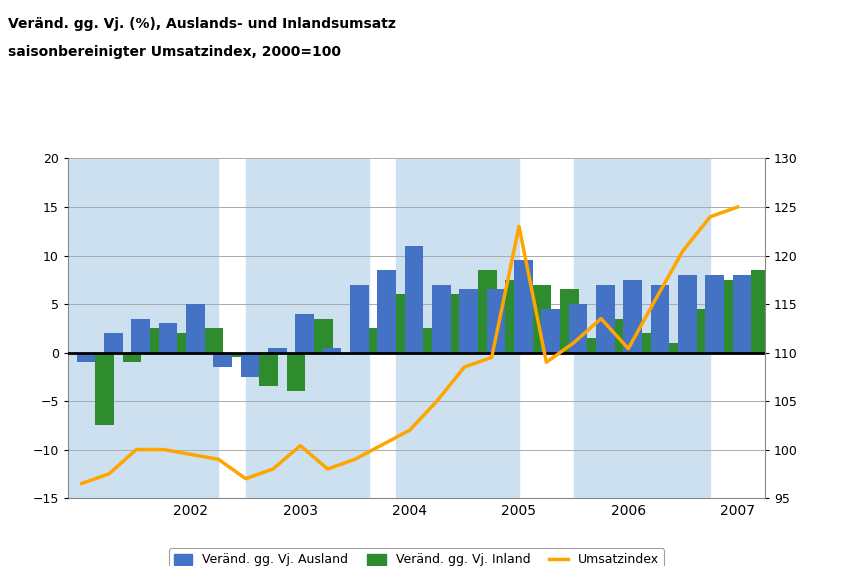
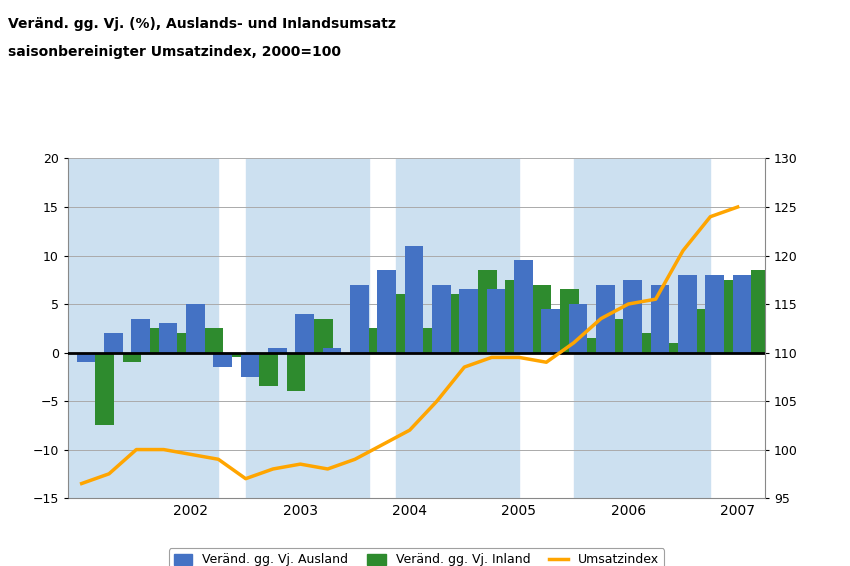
Umsatzindex/2003: 100.4 -> 98.5
Umsatzindex/2005: 123.0 -> 109.5
Umsatzindex/2006: 110.4 -> 115.0
